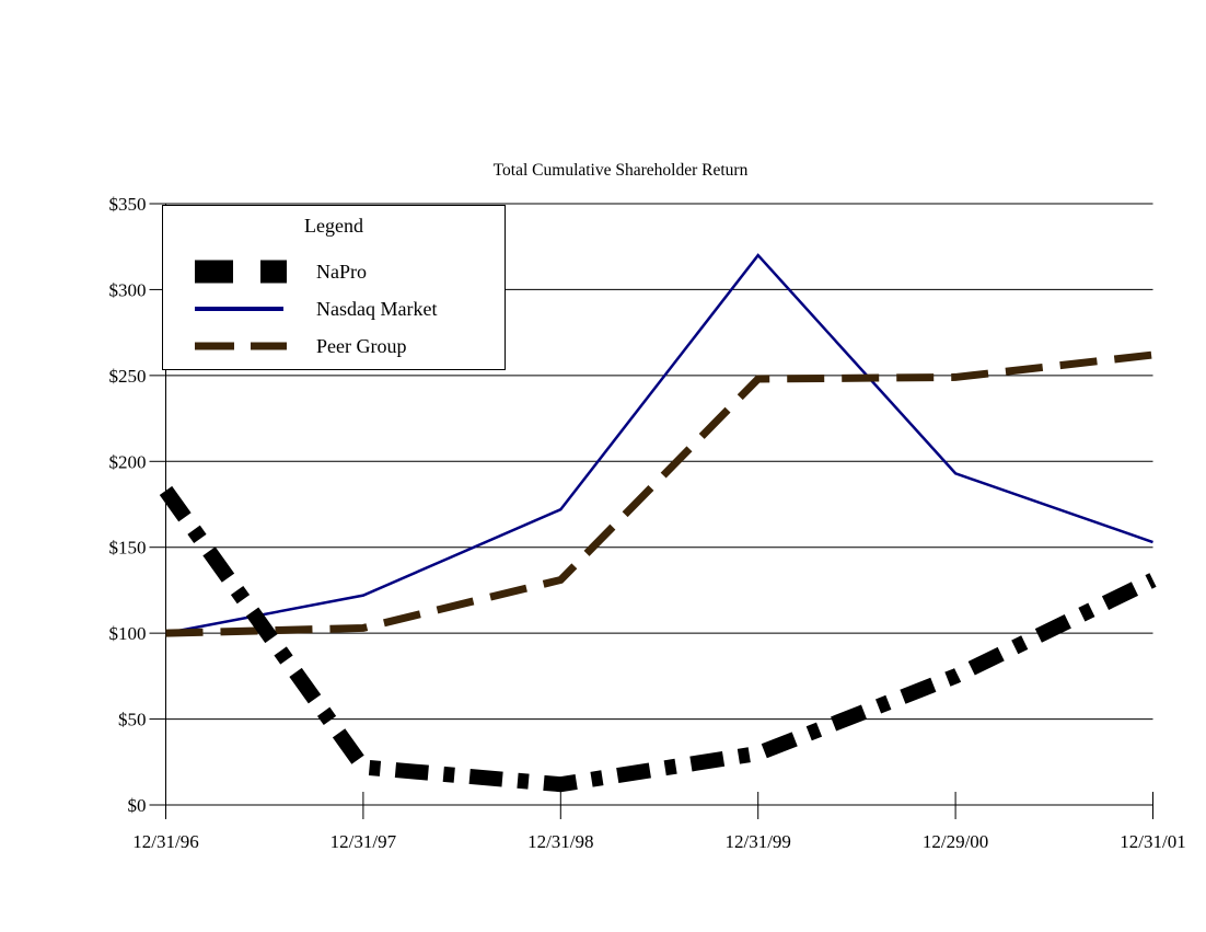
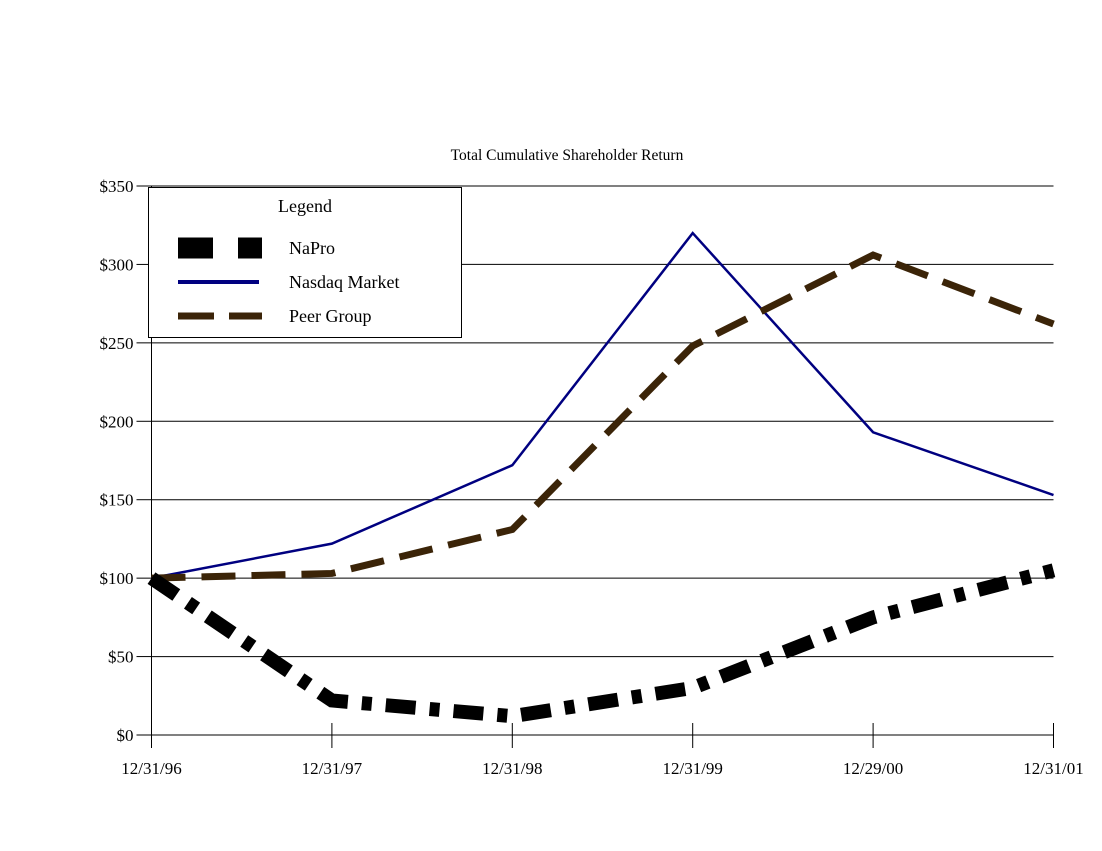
NaPro/12/31/96: $183 -> $100
Peer Group/12/29/00: $249 -> $306
NaPro/12/31/01: $131 -> $105
